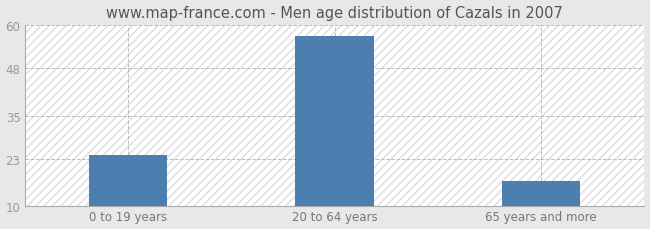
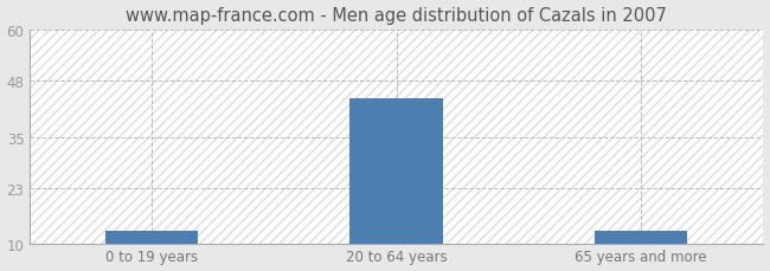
0 to 19 years: 24 -> 13
20 to 64 years: 57 -> 44
65 years and more: 17 -> 13
